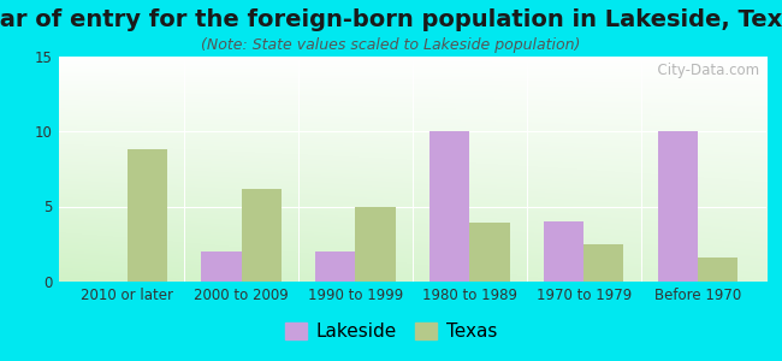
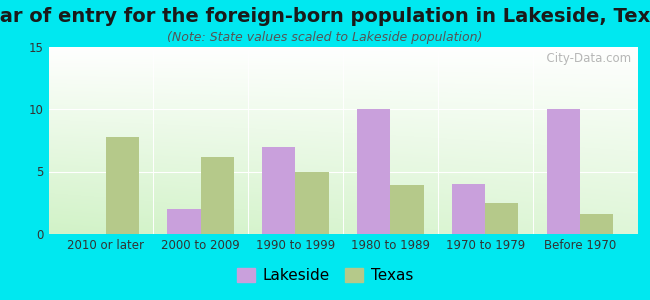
Texas/2010 or later: 8.8 -> 7.8
Lakeside/1990 to 1999: 2 -> 7
